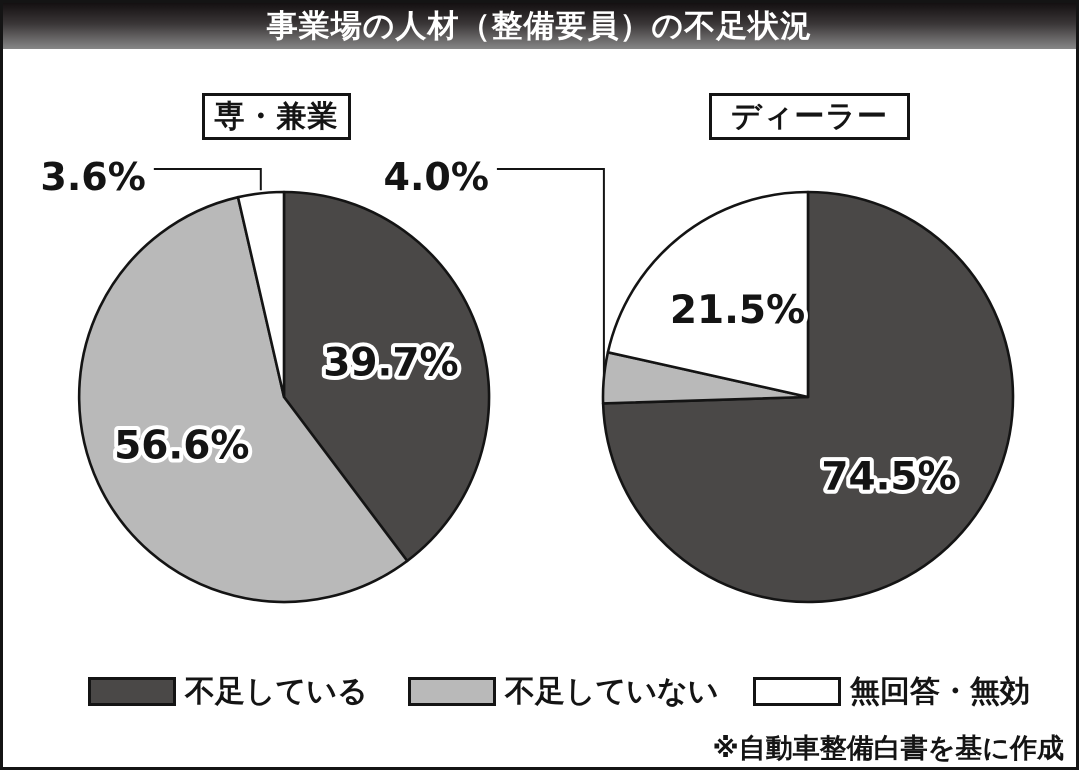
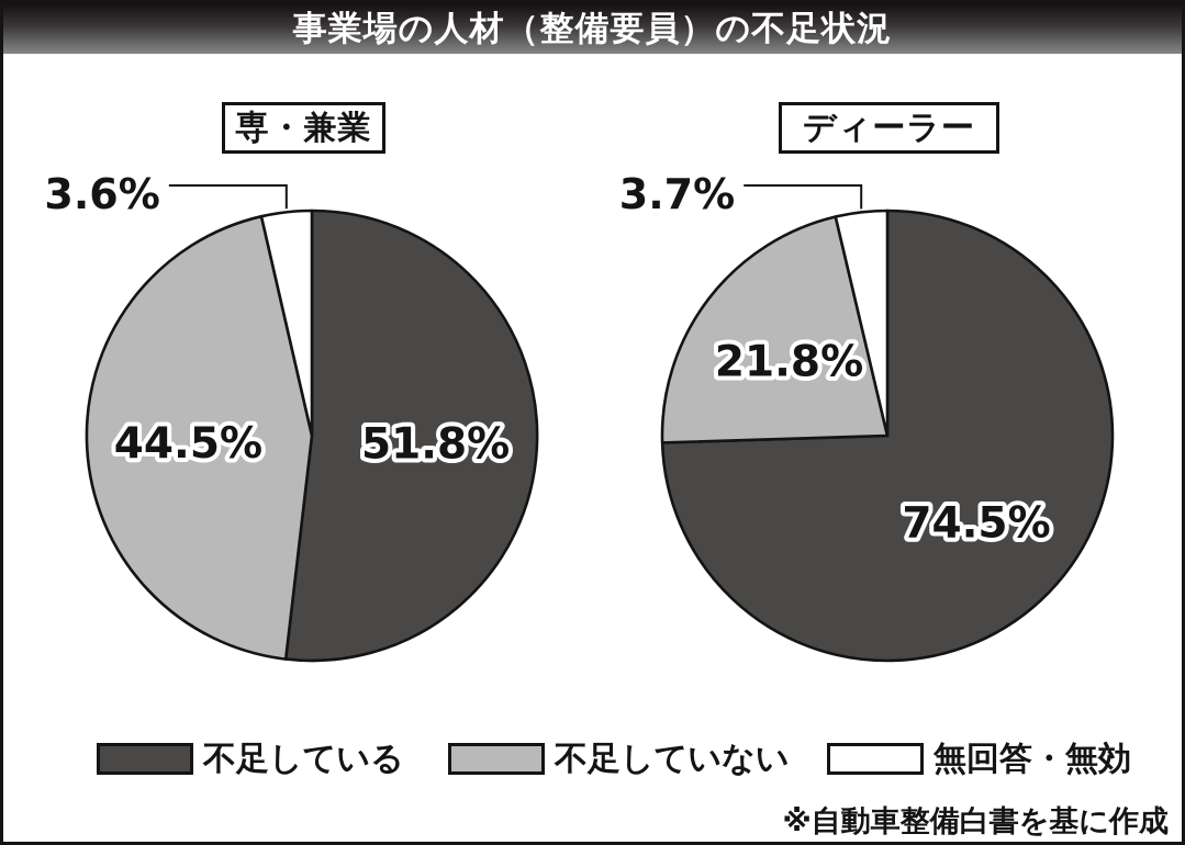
専・兼業/不足している: 39.7% -> 51.8%
専・兼業/不足していない: 56.6% -> 44.5%
ディーラー/不足していない: 4.0% -> 21.8%
ディーラー/無回答・無効: 21.5% -> 3.7%
